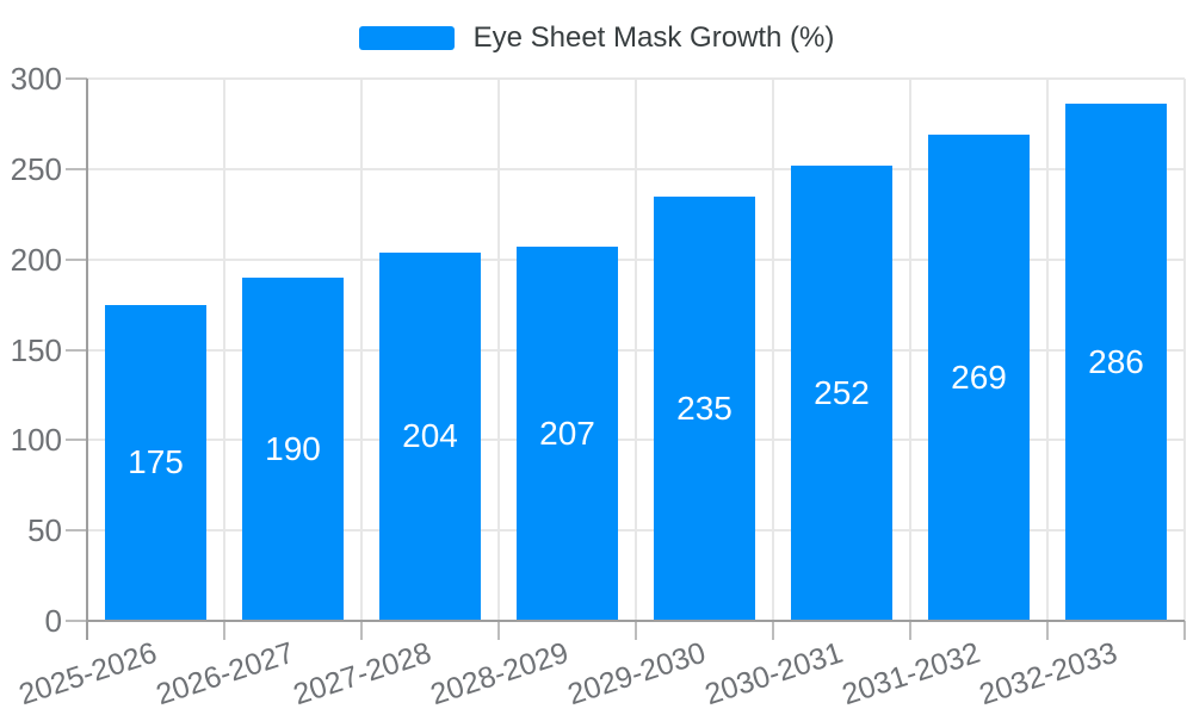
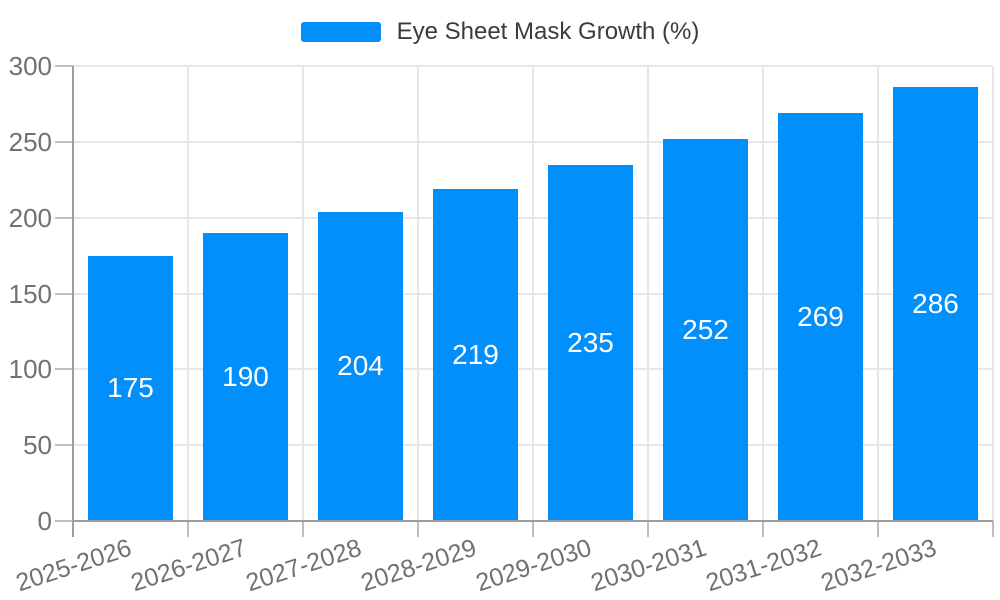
2028-2029: 207 -> 219
